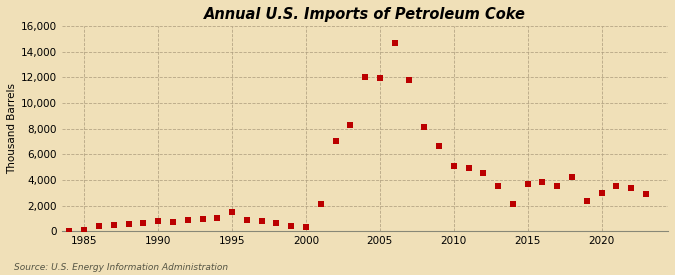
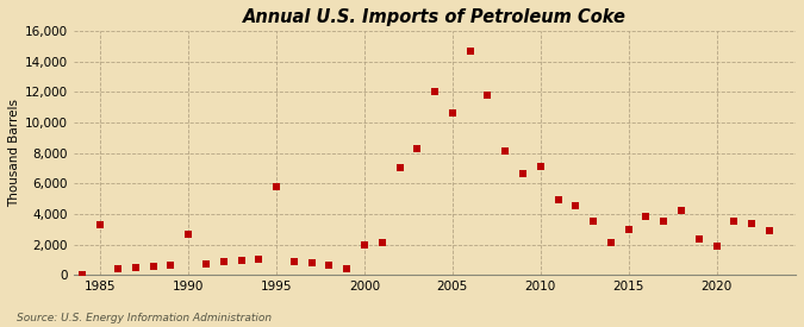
1985: 100 -> 3,300
1990: 800 -> 2,700
1995: 1,500 -> 5,800
2000: 300 -> 2,000
2005: 11,900 -> 10,600
2010: 5,000 -> 7,100
2015: 3,700 -> 3,000
2020: 3,000 -> 1,900
